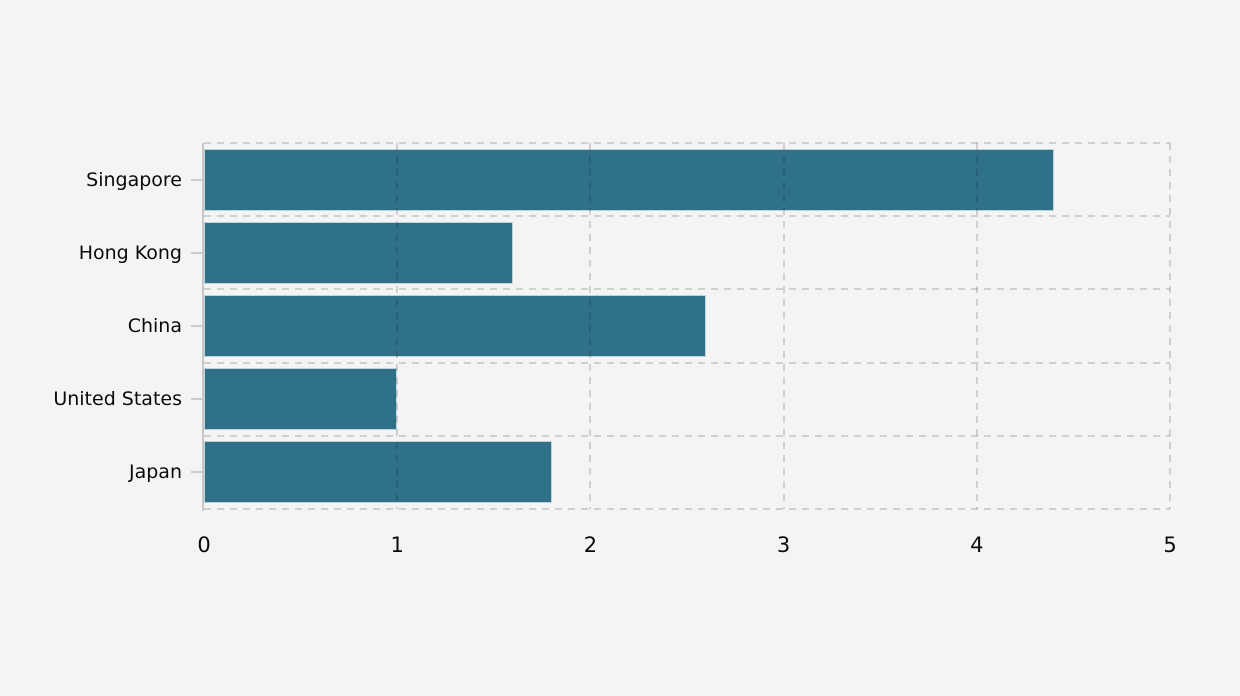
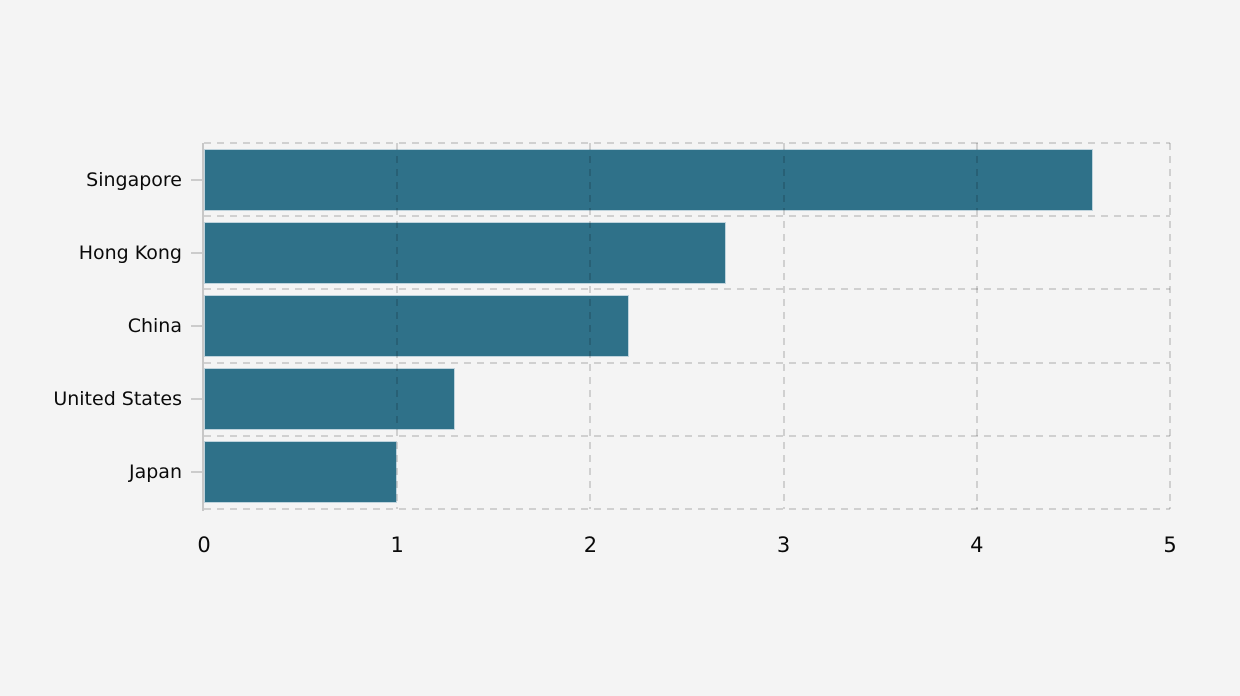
Singapore: 4.4 -> 4.6
Hong Kong: 1.6 -> 2.7
China: 2.6 -> 2.2
United States: 1.0 -> 1.3
Japan: 1.8 -> 1.0
